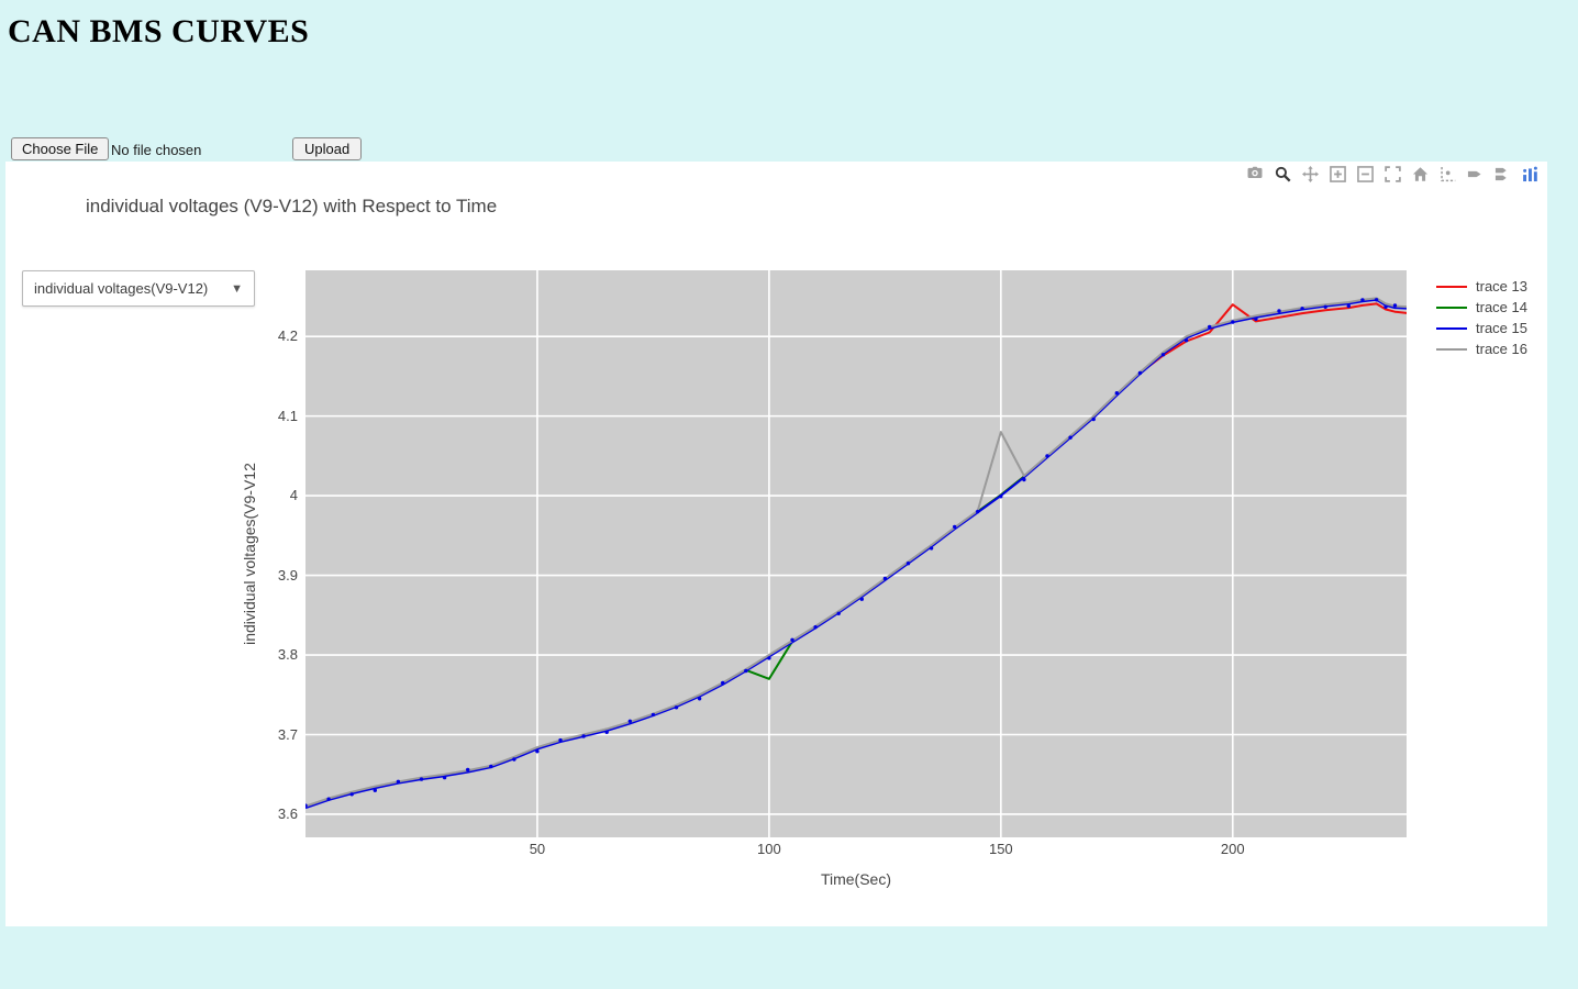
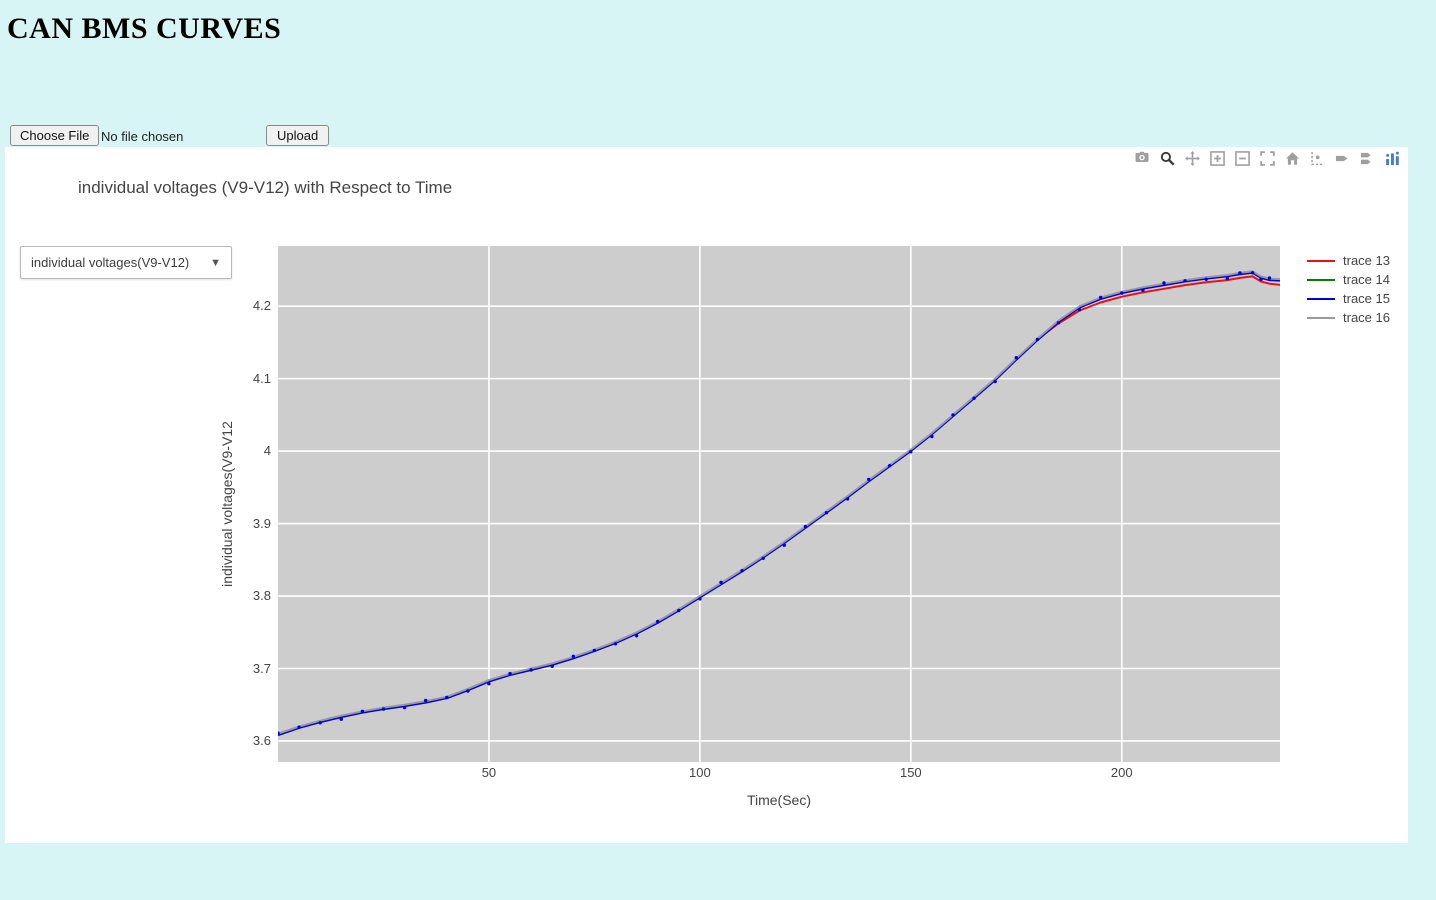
trace 14/100: 3.77 -> 3.80
trace 16/150: 4.08 -> 4.00
trace 13/200: 4.24 -> 4.21
